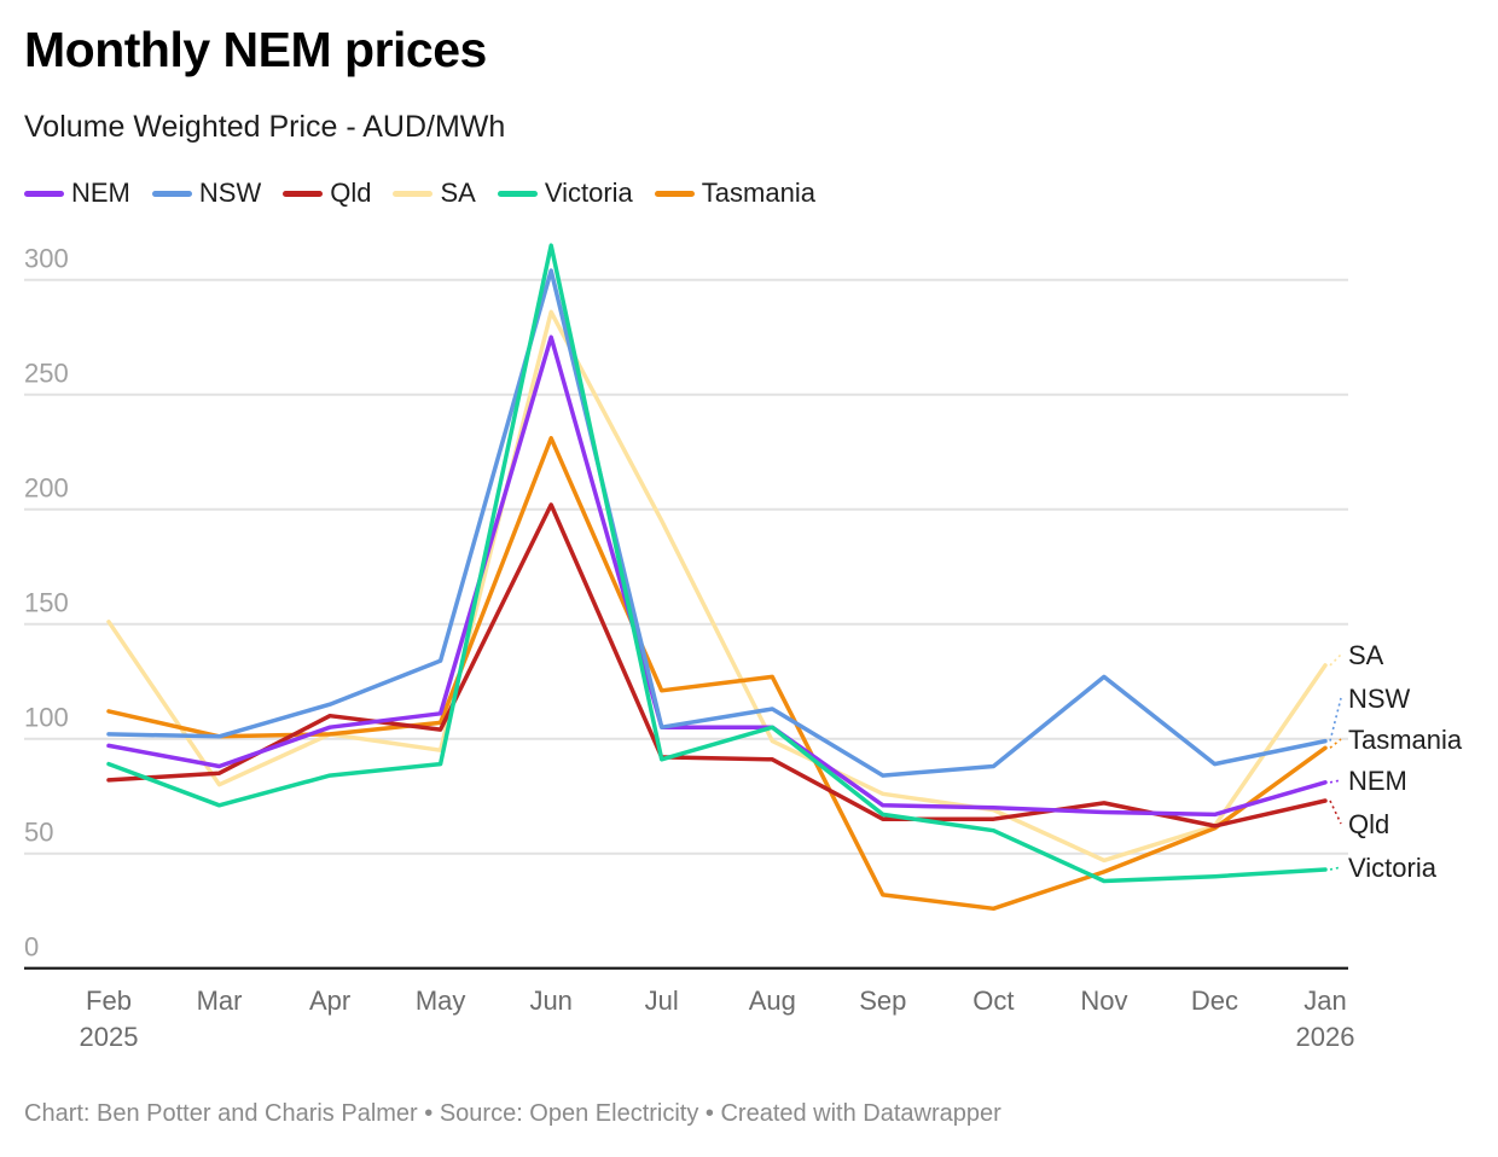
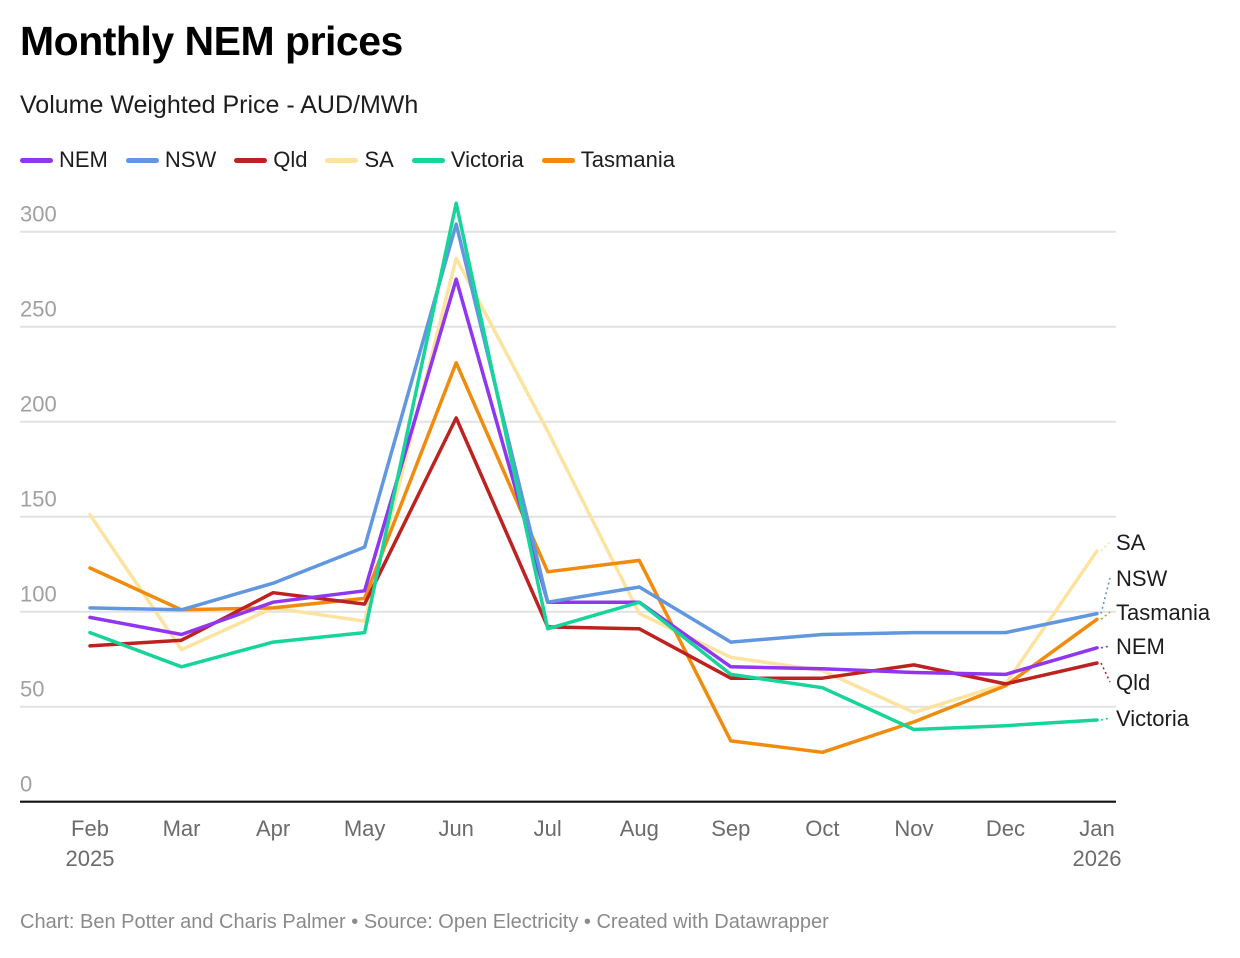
Tasmania/Feb: 112 -> 123
NSW/Nov: 127 -> 89
